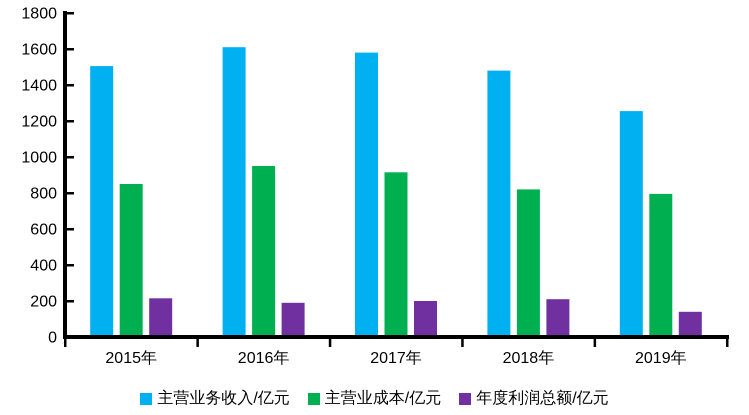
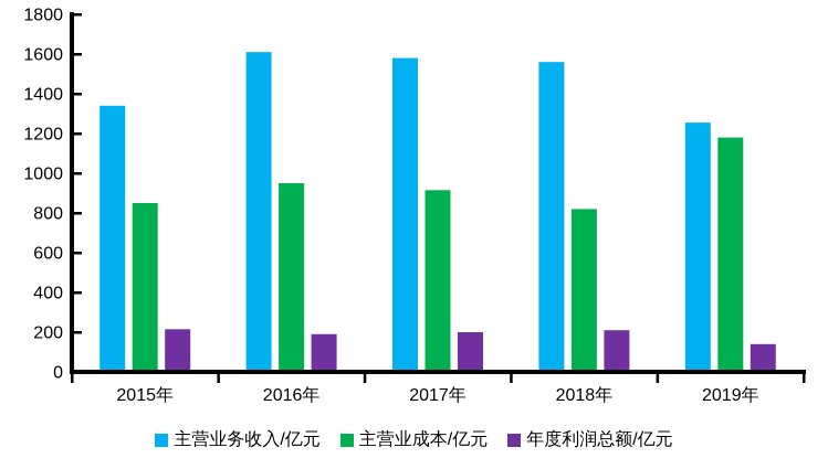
主营业务收入/亿元/2015年: 1500 -> 1340
主营业务收入/亿元/2018年: 1480 -> 1560
主营业成本/亿元/2019年: 800 -> 1180
